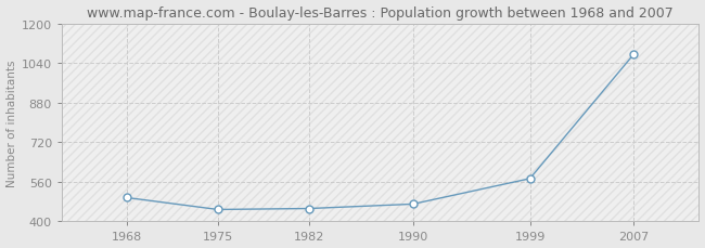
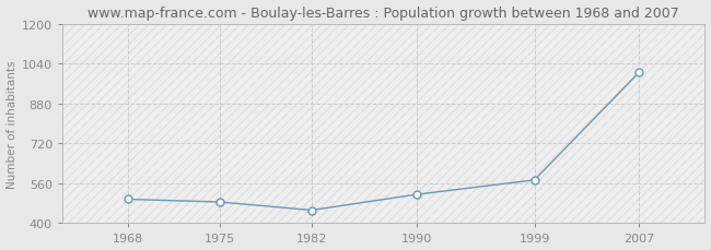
1975: 448 -> 485
1990: 470 -> 515
2007: 1076 -> 1005
